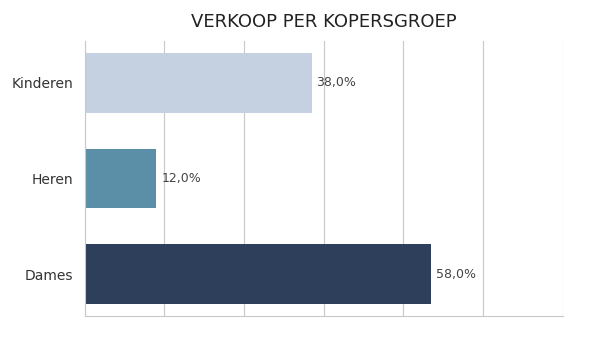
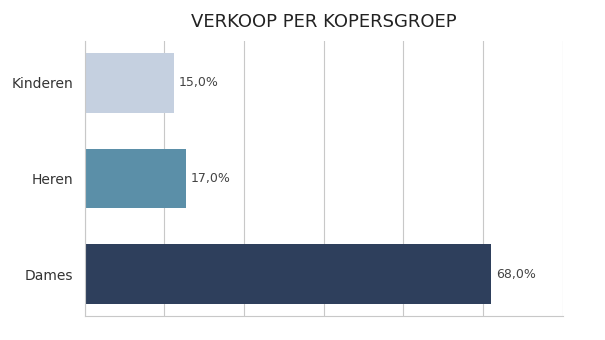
Kinderen: 38,0% -> 15,0%
Heren: 12,0% -> 17,0%
Dames: 58,0% -> 68,0%
